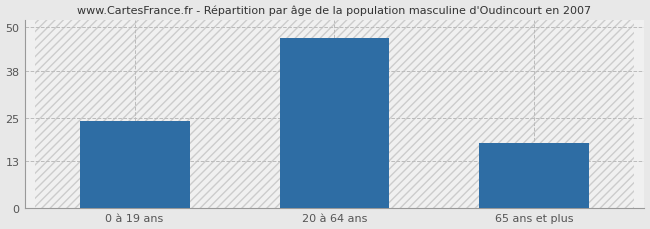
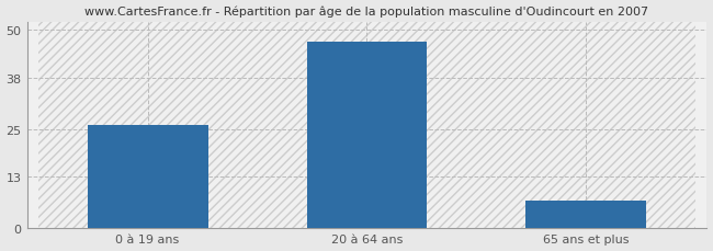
0 à 19 ans: 24 -> 26
65 ans et plus: 18 -> 7
